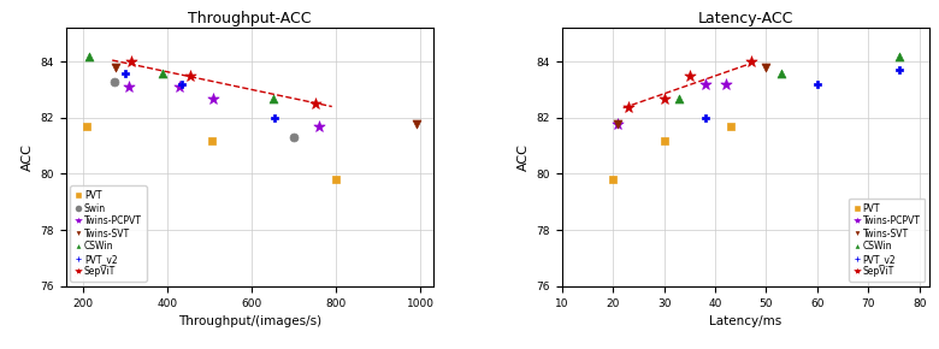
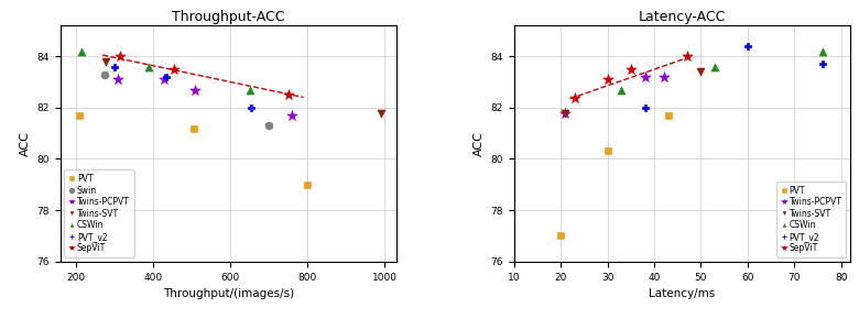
Throughput-ACC/PVT/800: 79.8 -> 79.0
Latency-ACC/PVT/20: 79.8 -> 77.0
Latency-ACC/PVT/30: 81.2 -> 80.3
Latency-ACC/SepViT/30: 82.7 -> 83.1
Latency-ACC/Twins-SVT/50: 83.8 -> 83.4
Latency-ACC/PVT_v2/60: 83.2 -> 84.4
